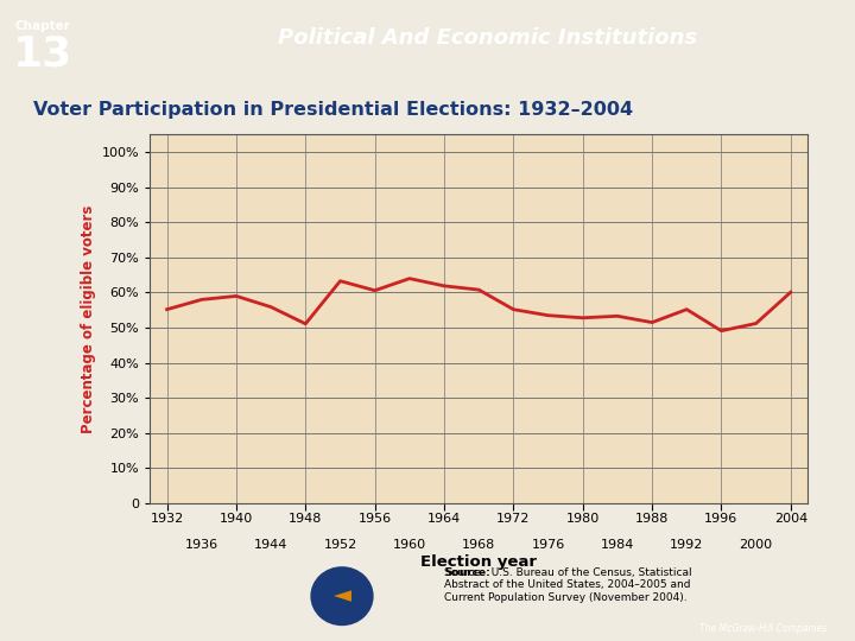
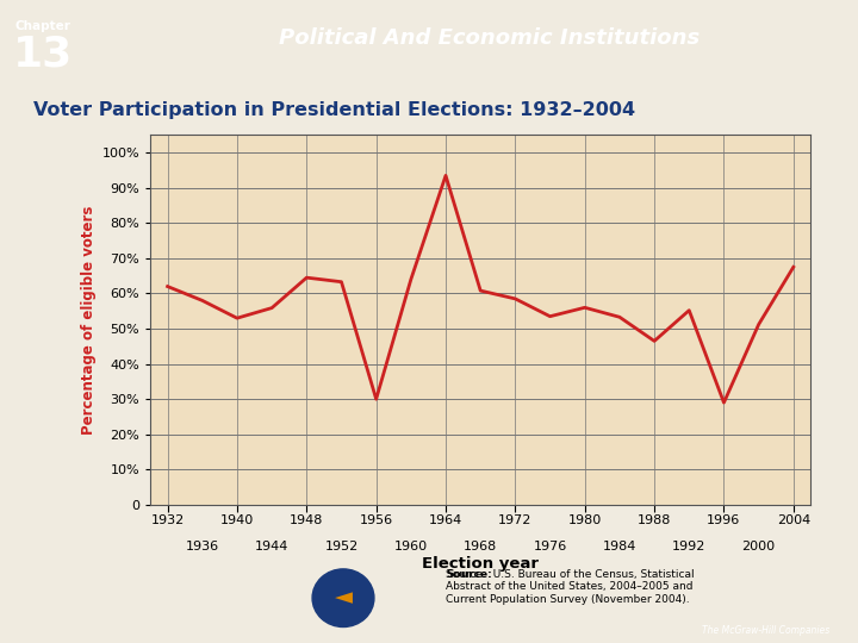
1932: 55.2% -> 62.0%
1940: 59.0% -> 53.0%
1948: 51.1% -> 64.5%
1956: 60.6% -> 30.0%
1964: 61.9% -> 93.5%
1972: 55.2% -> 58.5%
1980: 52.8% -> 56.0%
1988: 51.5% -> 46.5%
1996: 49.1% -> 29.0%
2004: 60.1% -> 67.5%
